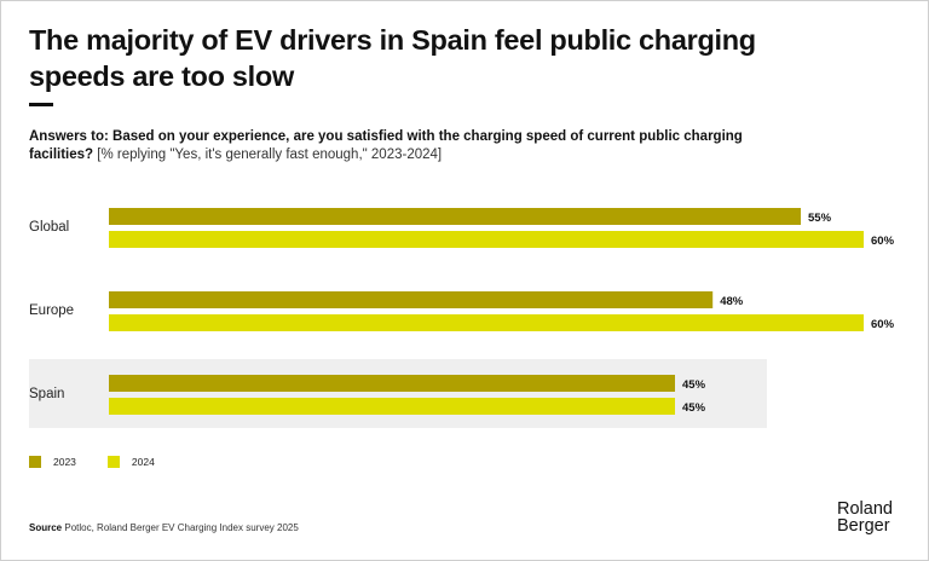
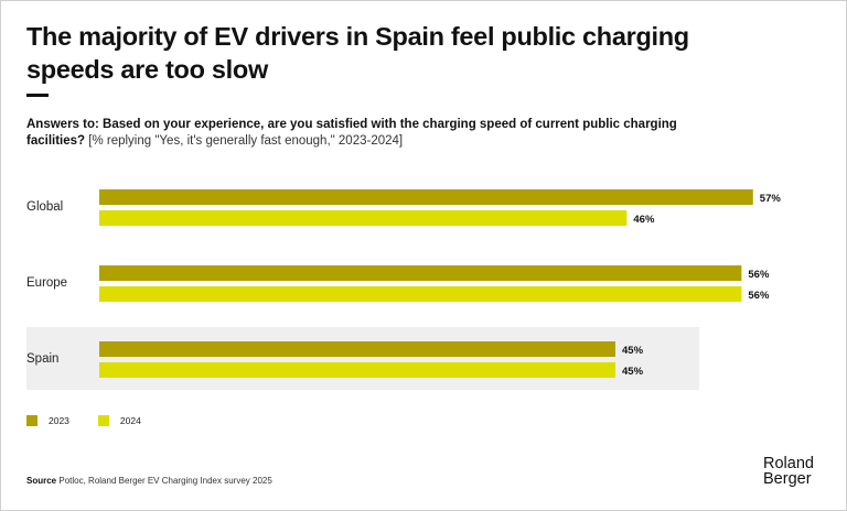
2023/Global: 55% -> 57%
2024/Global: 60% -> 46%
2023/Europe: 48% -> 56%
2024/Europe: 60% -> 56%
